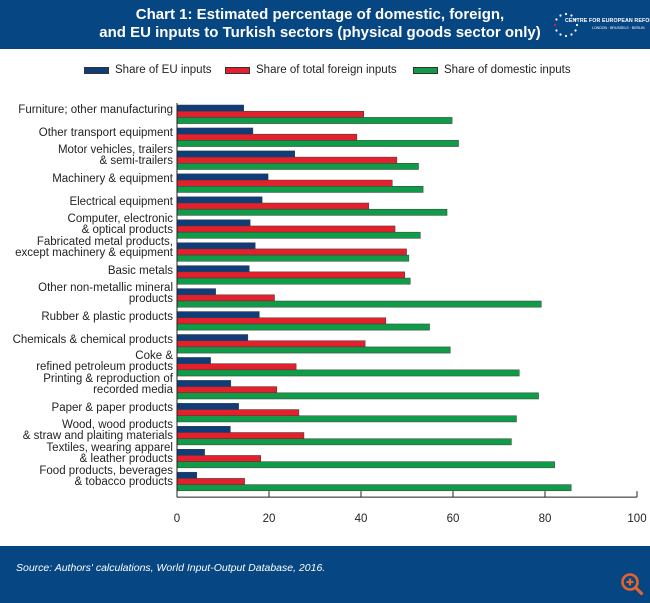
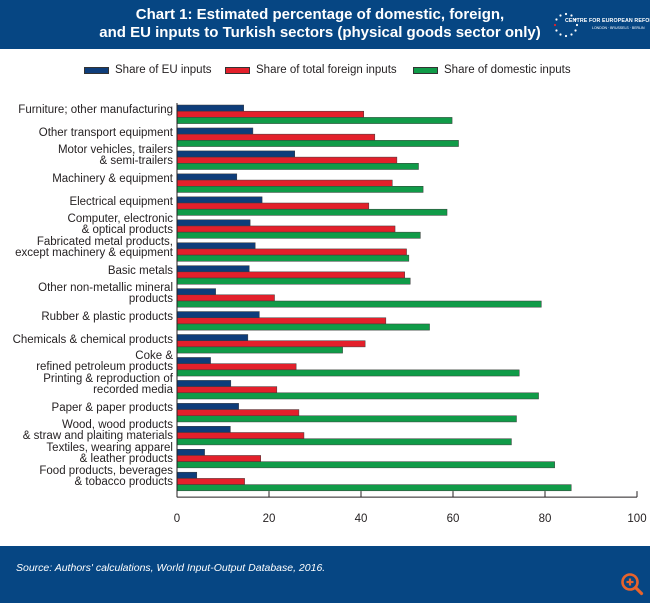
Share of total foreign inputs/Other transport equipment: 39 -> 43
Share of EU inputs/Machinery & equipment: 20 -> 13
Share of domestic inputs/Chemicals & chemical products: 59 -> 36
